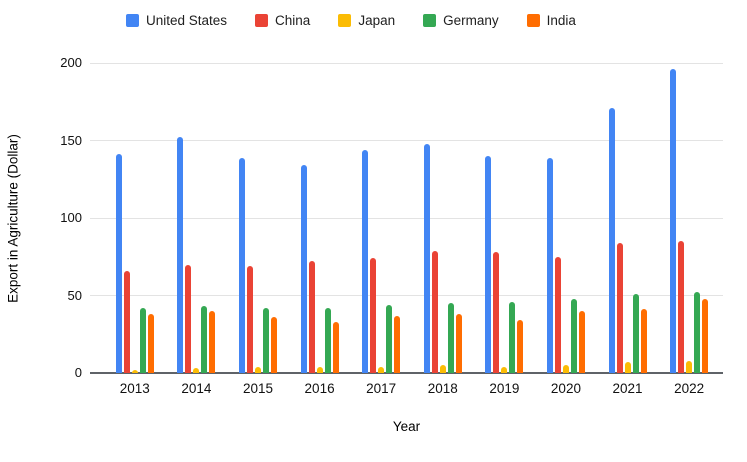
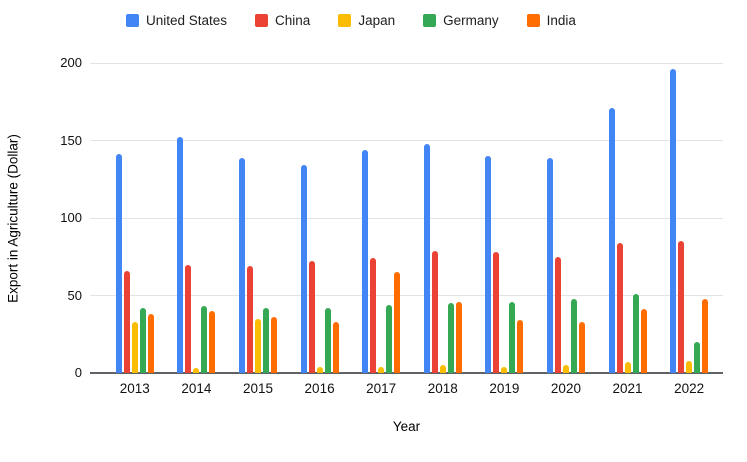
Japan/2013: 2 -> 33
Japan/2015: 4 -> 35
India/2017: 37 -> 65
India/2018: 38 -> 46
India/2020: 40 -> 33
Germany/2022: 52 -> 20
